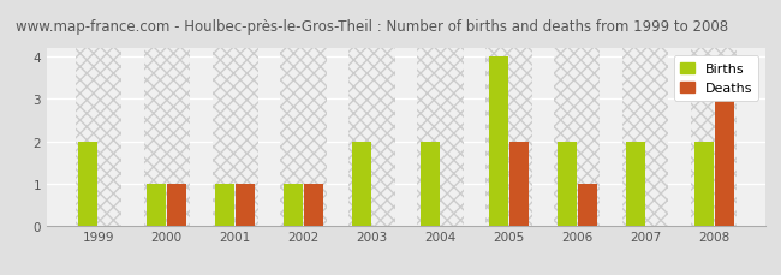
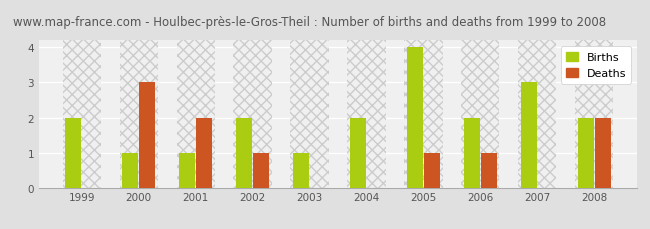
Deaths/2000: 1 -> 3
Deaths/2001: 1 -> 2
Births/2002: 1 -> 2
Births/2003: 2 -> 1
Deaths/2005: 2 -> 1
Births/2007: 2 -> 3
Deaths/2008: 3 -> 2
